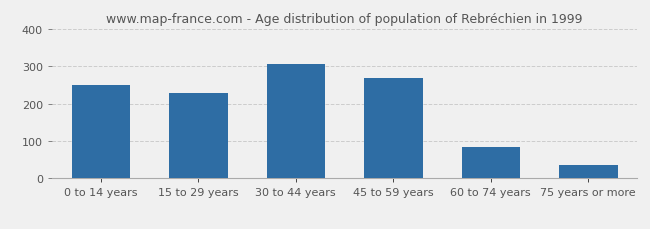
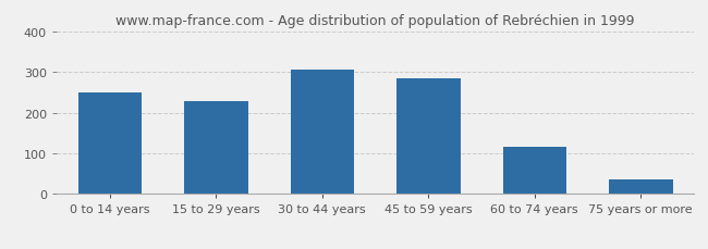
45 to 59 years: 268 -> 285
60 to 74 years: 85 -> 115
